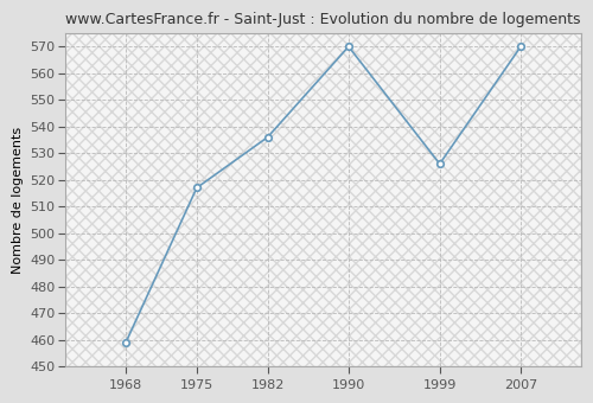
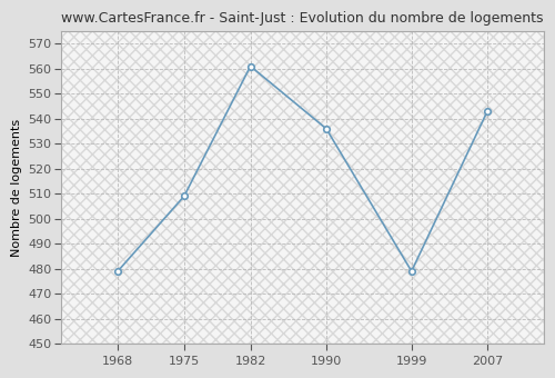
1968: 459 -> 479
1975: 517 -> 509
1982: 536 -> 561
1990: 570 -> 536
1999: 526 -> 479
2007: 570 -> 543
